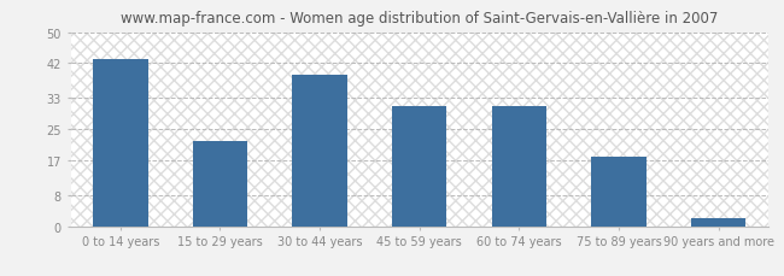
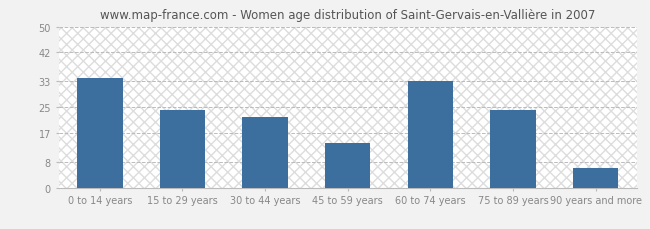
0 to 14 years: 43 -> 34
15 to 29 years: 22 -> 24
30 to 44 years: 39 -> 22
45 to 59 years: 31 -> 14
60 to 74 years: 31 -> 33
75 to 89 years: 18 -> 24
90 years and more: 2 -> 6
